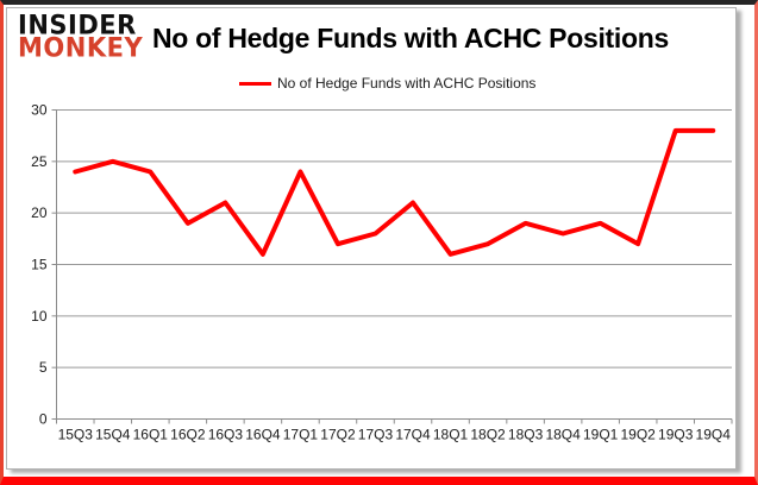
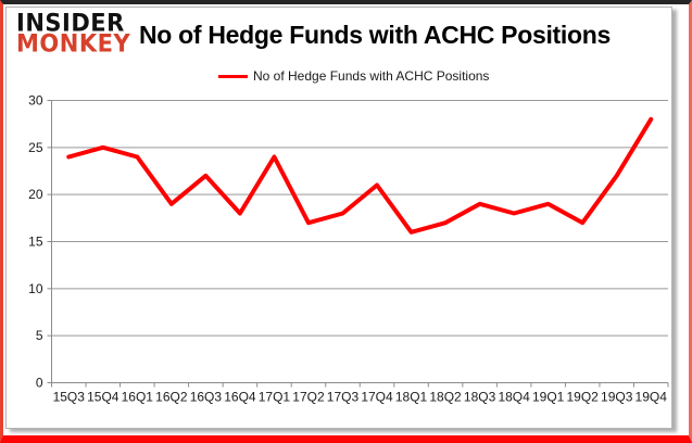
16Q3: 21 -> 22
16Q4: 16 -> 18
19Q3: 28 -> 22
